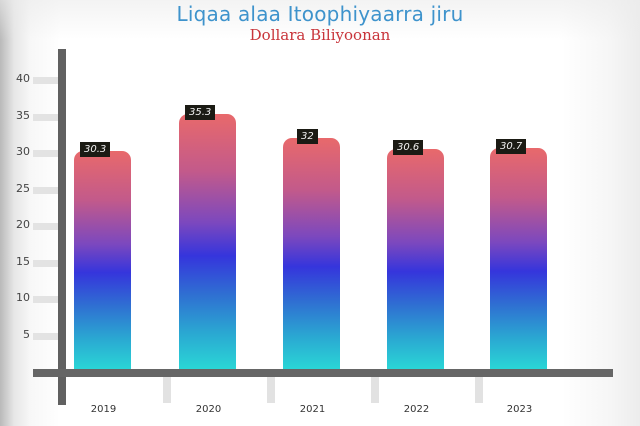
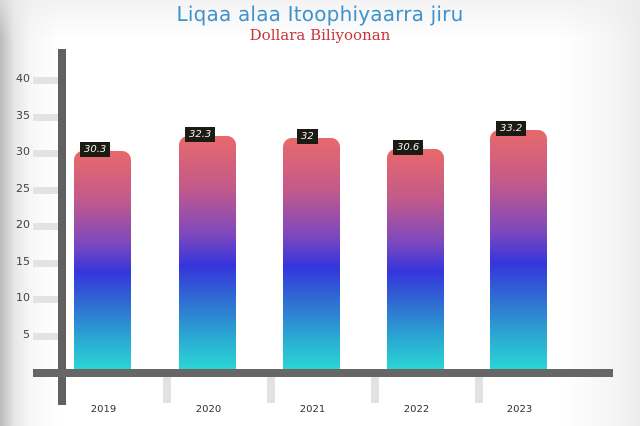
2020: 35.3 -> 32.3
2023: 30.7 -> 33.2
